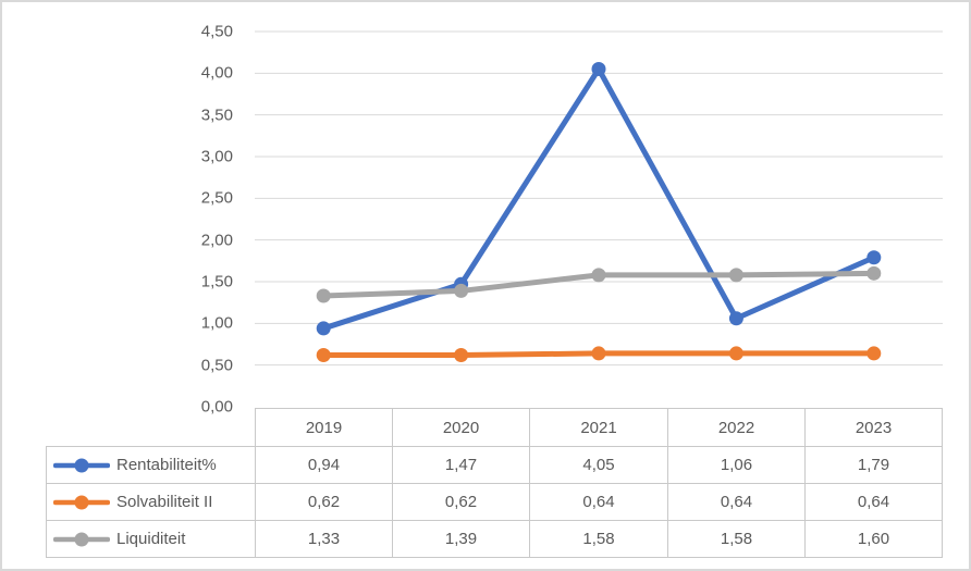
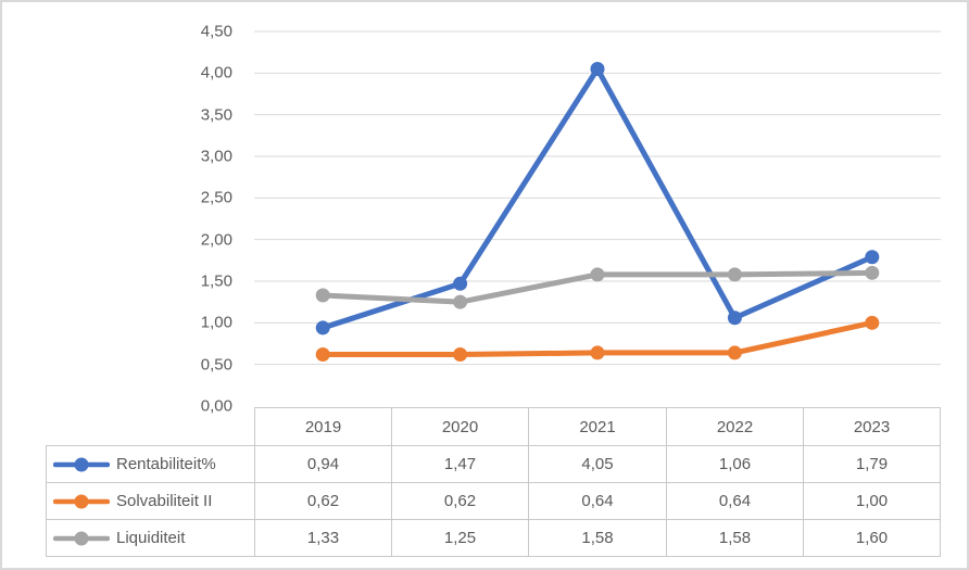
Liquiditeit/2020: 1,39 -> 1,25
Solvabiliteit II/2023: 0,64 -> 1,00
